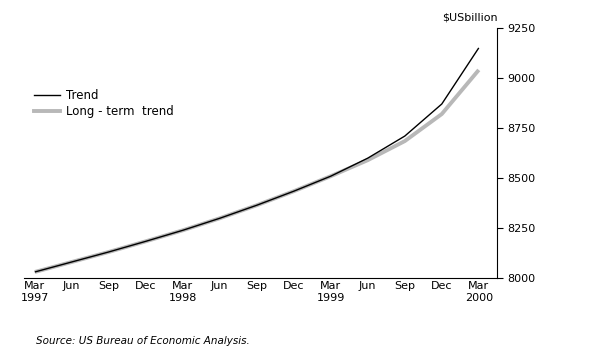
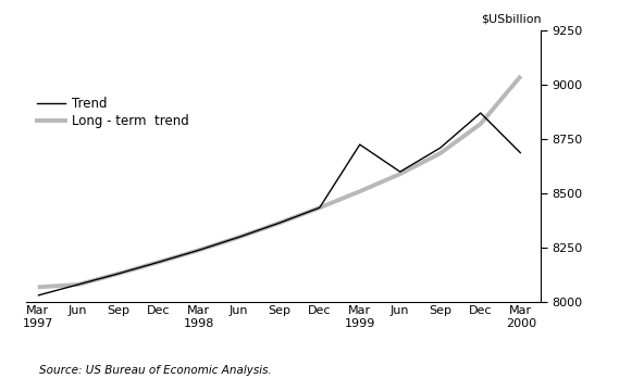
Long - term trend/Mar 1997: 8032 -> 8070
Trend/Mar 1999: 8510 -> 8725
Trend/Mar 2000: 9150 -> 8685
